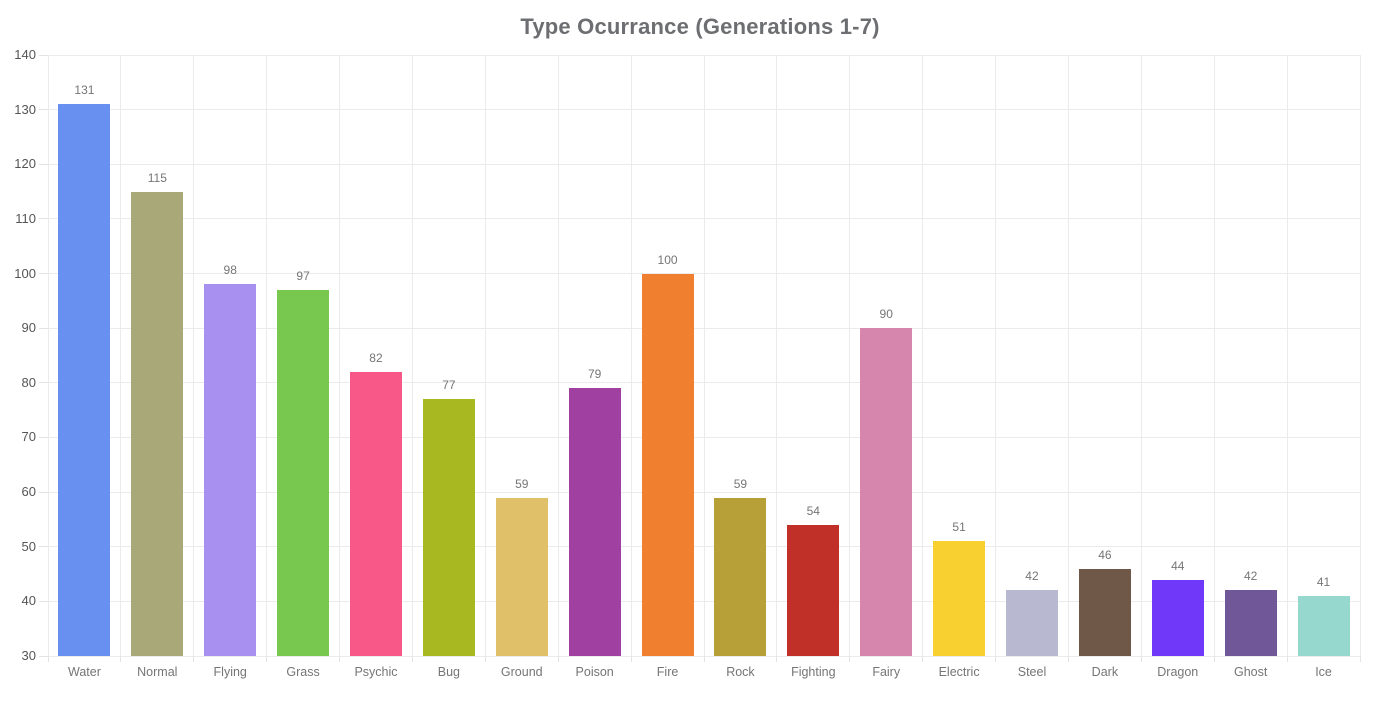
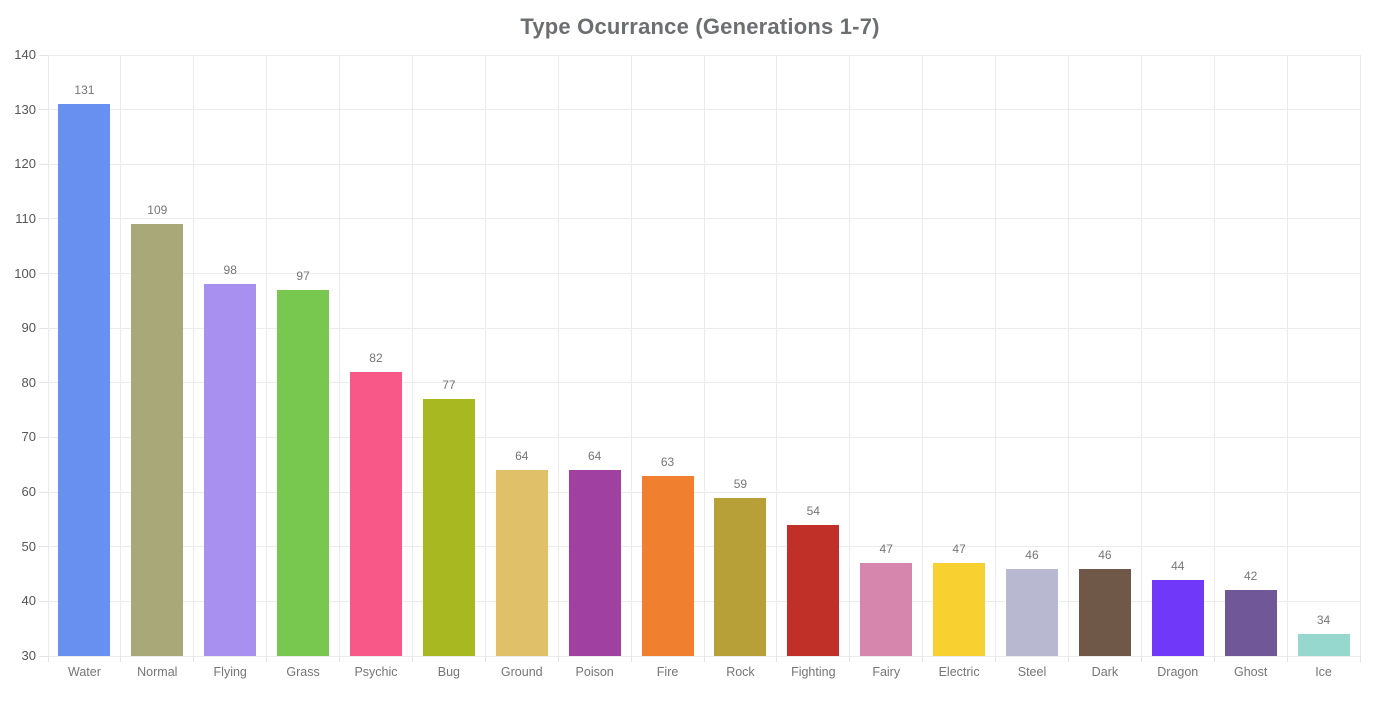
Normal: 115 -> 109
Ground: 59 -> 64
Poison: 79 -> 64
Fire: 100 -> 63
Fairy: 90 -> 47
Electric: 51 -> 47
Steel: 42 -> 46
Ice: 41 -> 34
